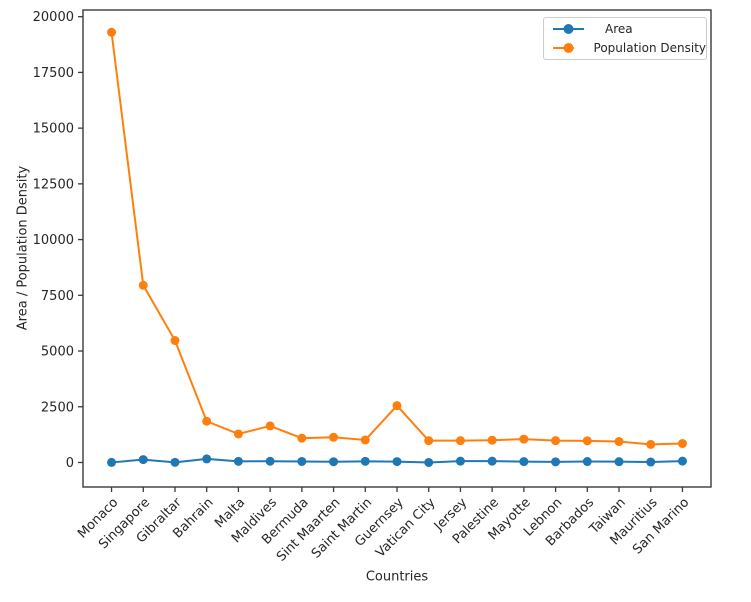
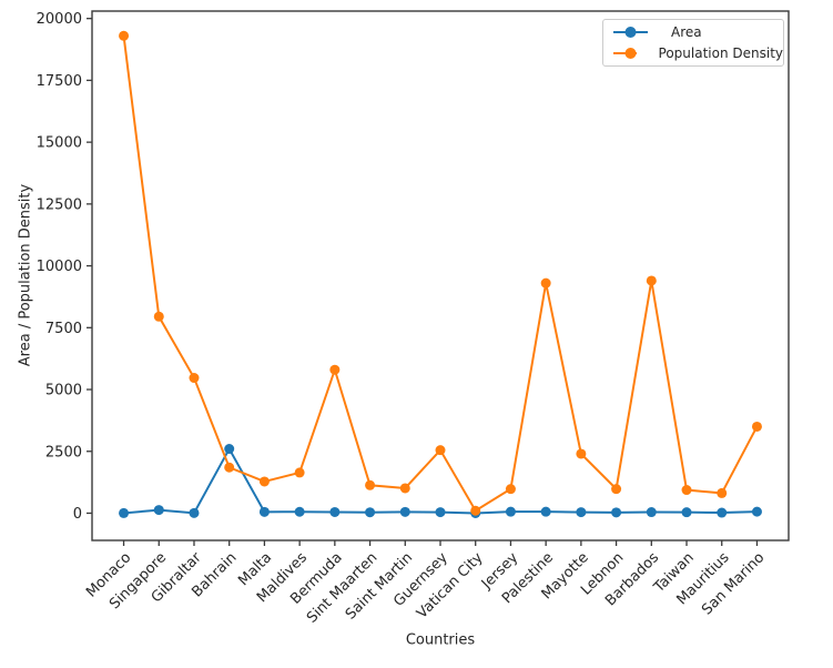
Area/Bahrain: 200 -> 2600
Population Density/Bermuda: 1100 -> 5800
Population Density/Vatican City: 1000 -> 100
Population Density/Palestine: 1000 -> 9300
Population Density/Mayotte: 1000 -> 2400
Population Density/Barbados: 1000 -> 9400
Population Density/San Marino: 800 -> 3500
